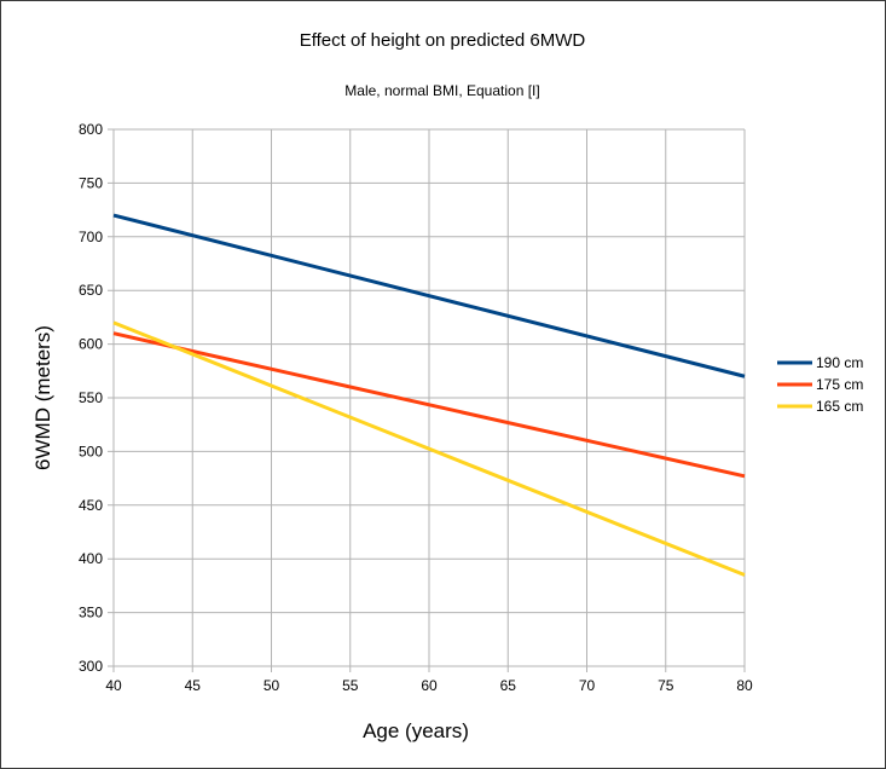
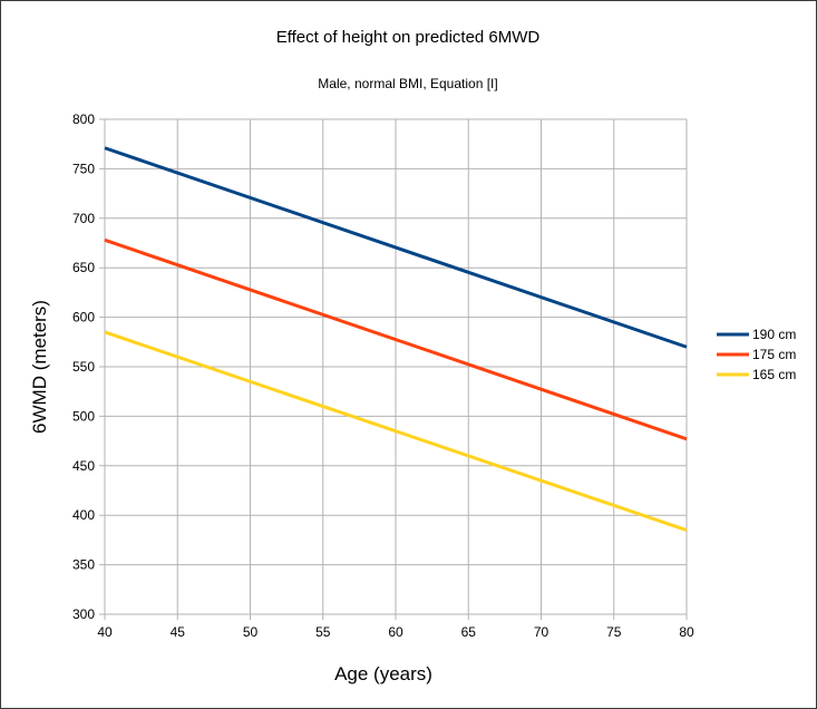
190 cm/40: 720 -> 770
175 cm/40: 610 -> 680
165 cm/40: 620 -> 580
